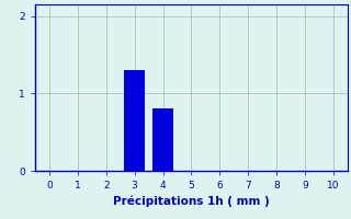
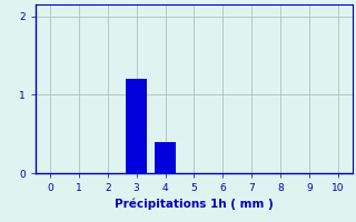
3: 1.3 -> 1.2
4: 0.8 -> 0.4
